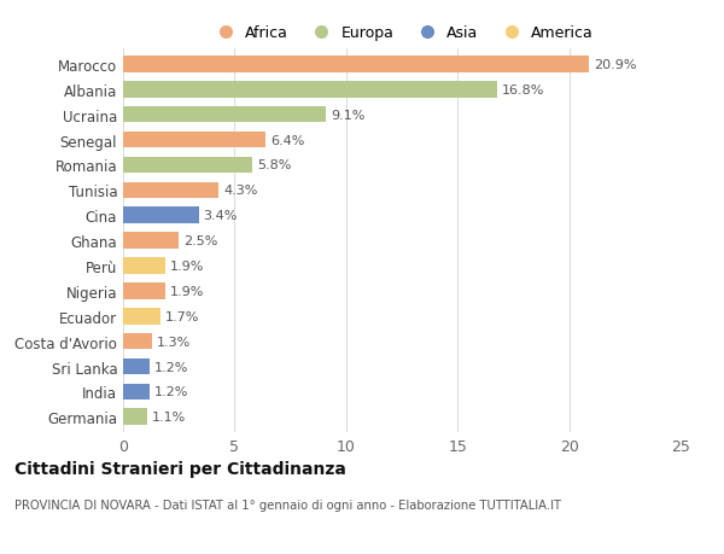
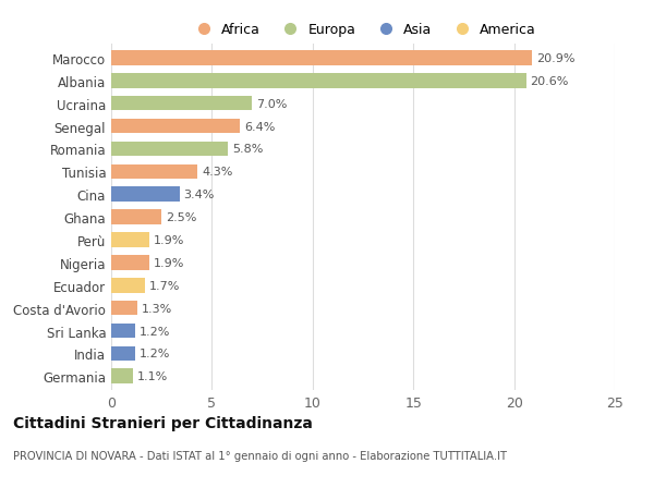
Albania: 16.8% -> 20.6%
Ucraina: 9.1% -> 7.0%
